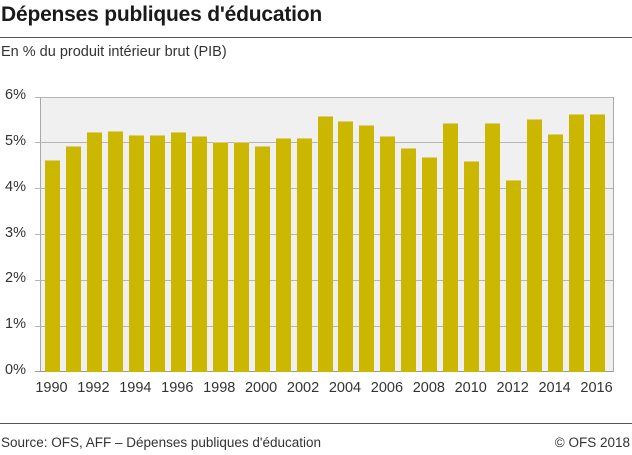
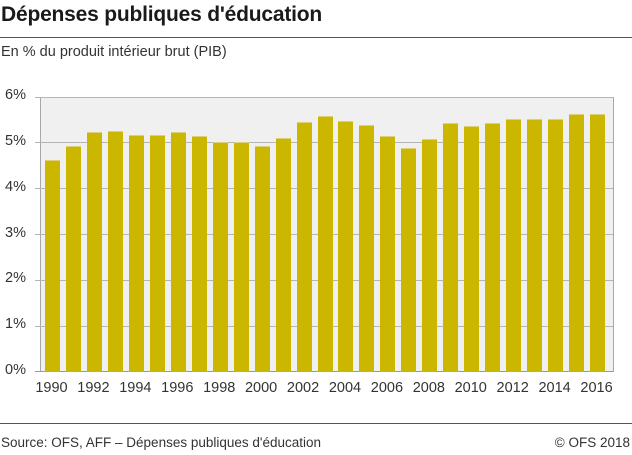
2002: 5.1% -> 5.5%
2008: 4.7% -> 5.1%
2010: 4.6% -> 5.4%
2012: 4.2% -> 5.5%
2014: 5.2% -> 5.5%
